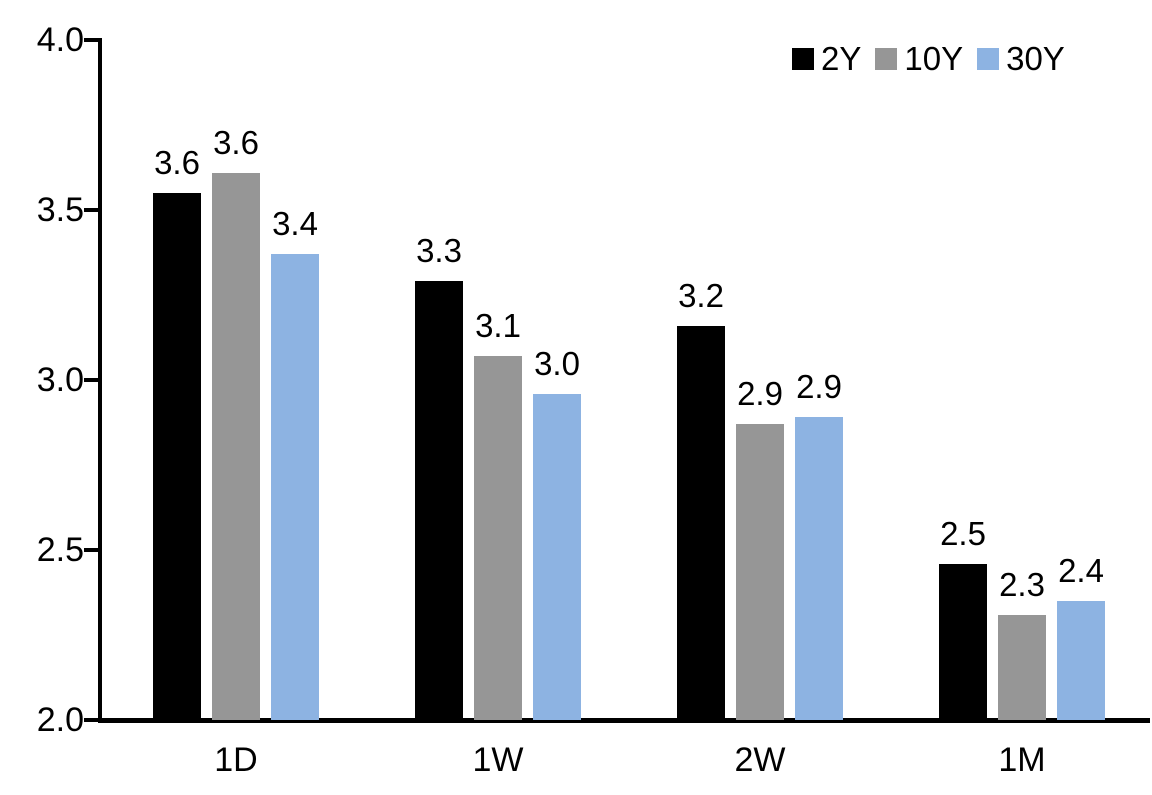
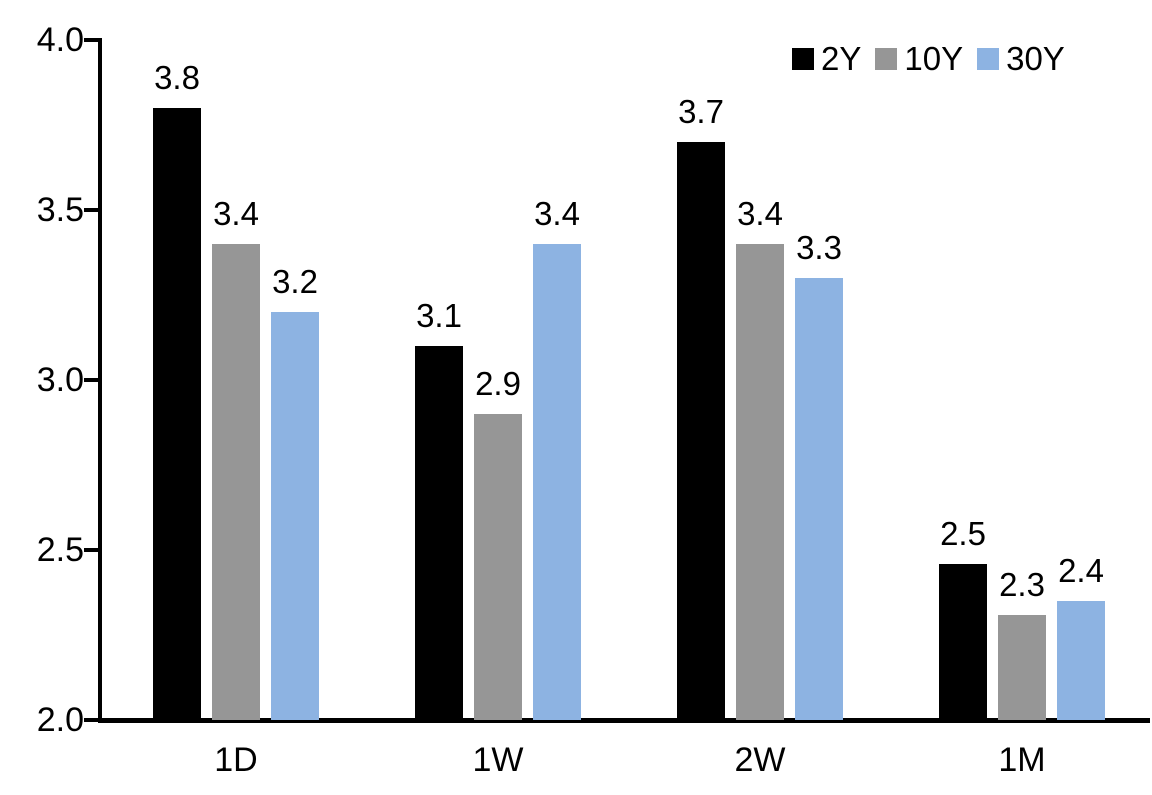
2Y/1D: 3.6 -> 3.8
10Y/1D: 3.6 -> 3.4
30Y/1D: 3.4 -> 3.2
2Y/1W: 3.3 -> 3.1
10Y/1W: 3.1 -> 2.9
30Y/1W: 3.0 -> 3.4
2Y/2W: 3.2 -> 3.7
10Y/2W: 2.9 -> 3.4
30Y/2W: 2.9 -> 3.3
